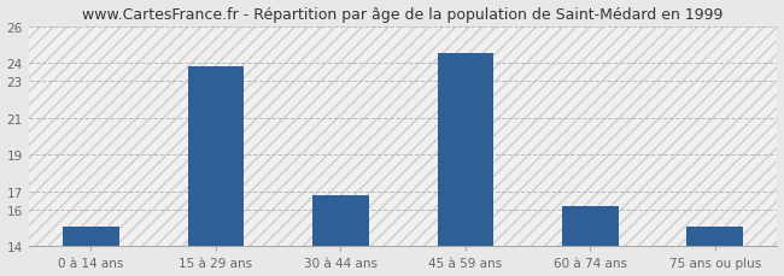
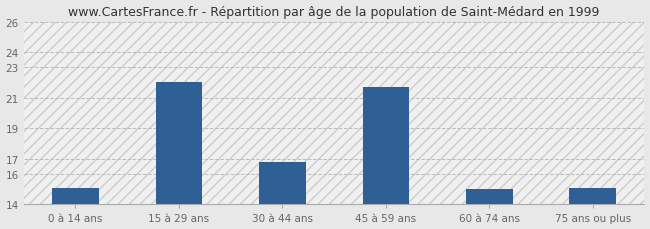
15 à 29 ans: 23.8 -> 22.0
45 à 59 ans: 24.5 -> 21.7
60 à 74 ans: 16.2 -> 15.0
